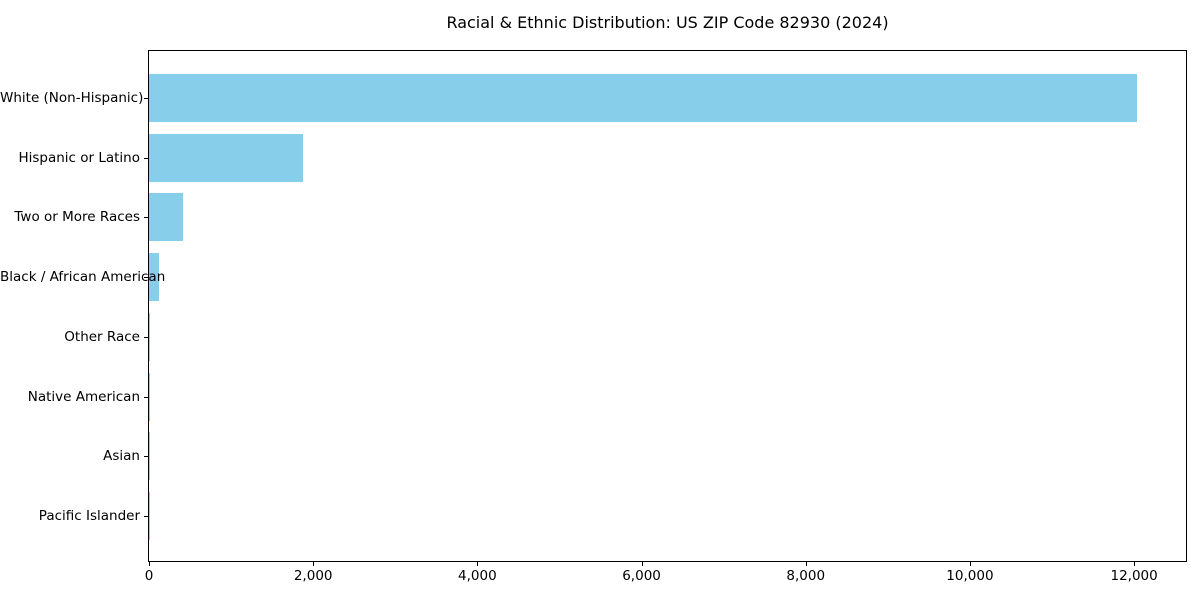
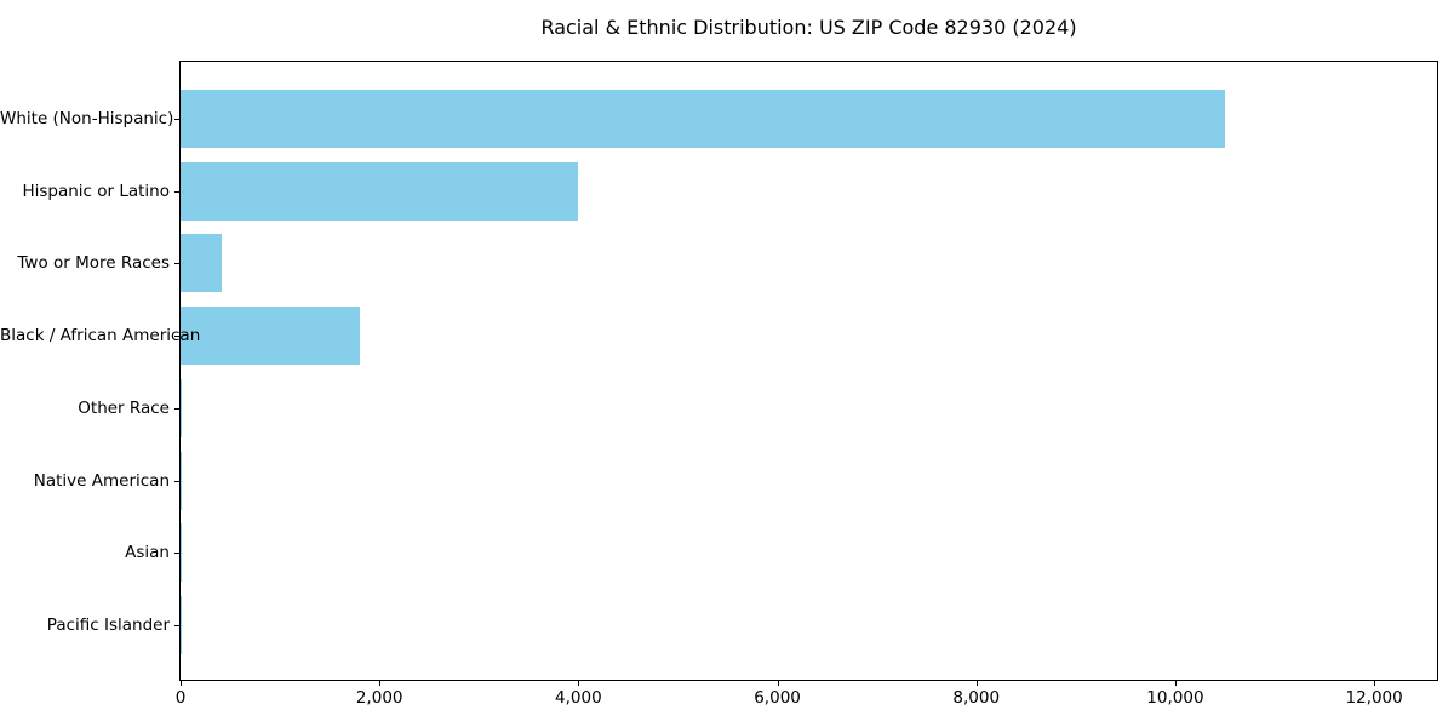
White (Non-Hispanic): 12000 -> 10500
Hispanic or Latino: 1900 -> 4000
Black / African American: 100 -> 1800
